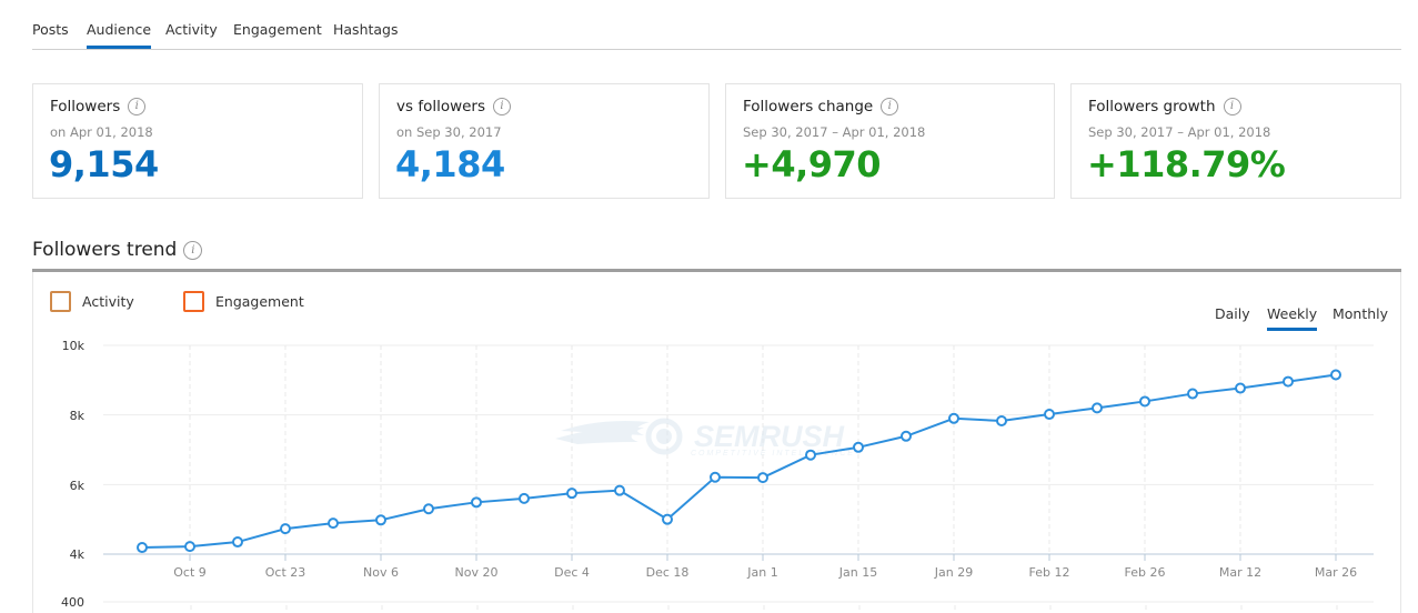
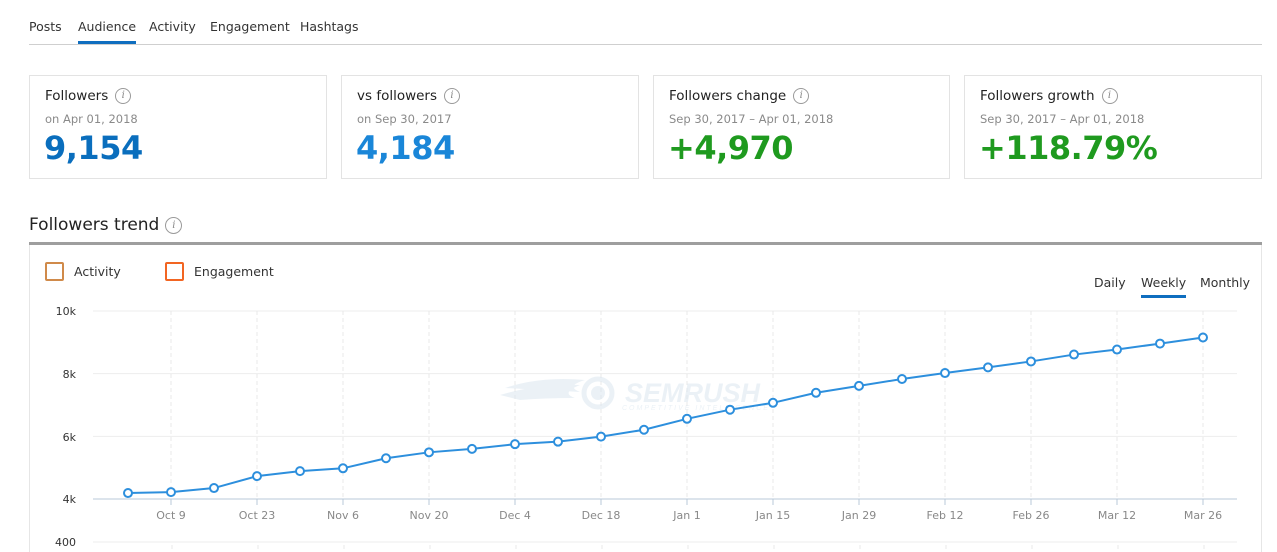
Dec 18: 5.0k -> 6.0k
Jan 1: 6.2k -> 6.6k
Jan 29: 7.9k -> 7.6k
